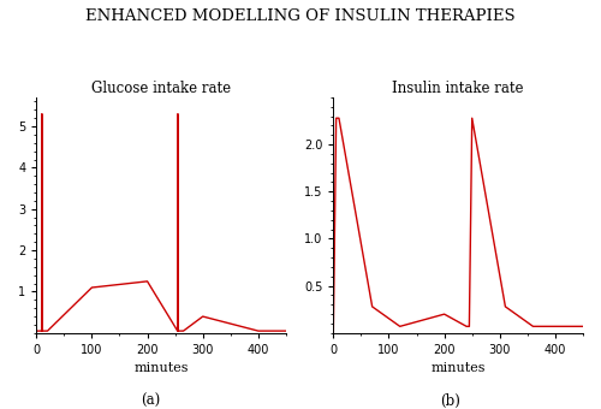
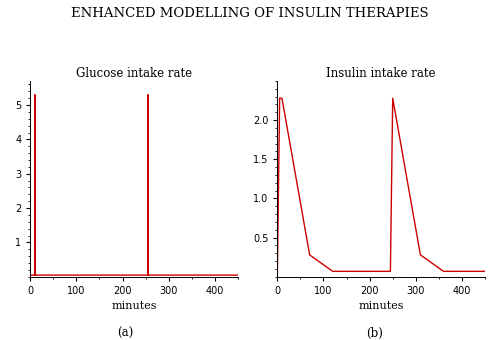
Glucose intake rate/100: 1.10 -> 0.05
Glucose intake rate/200: 1.25 -> 0.05
Glucose intake rate/300: 0.40 -> 0.05
Insulin intake rate/200: 0.20 -> 0.07
